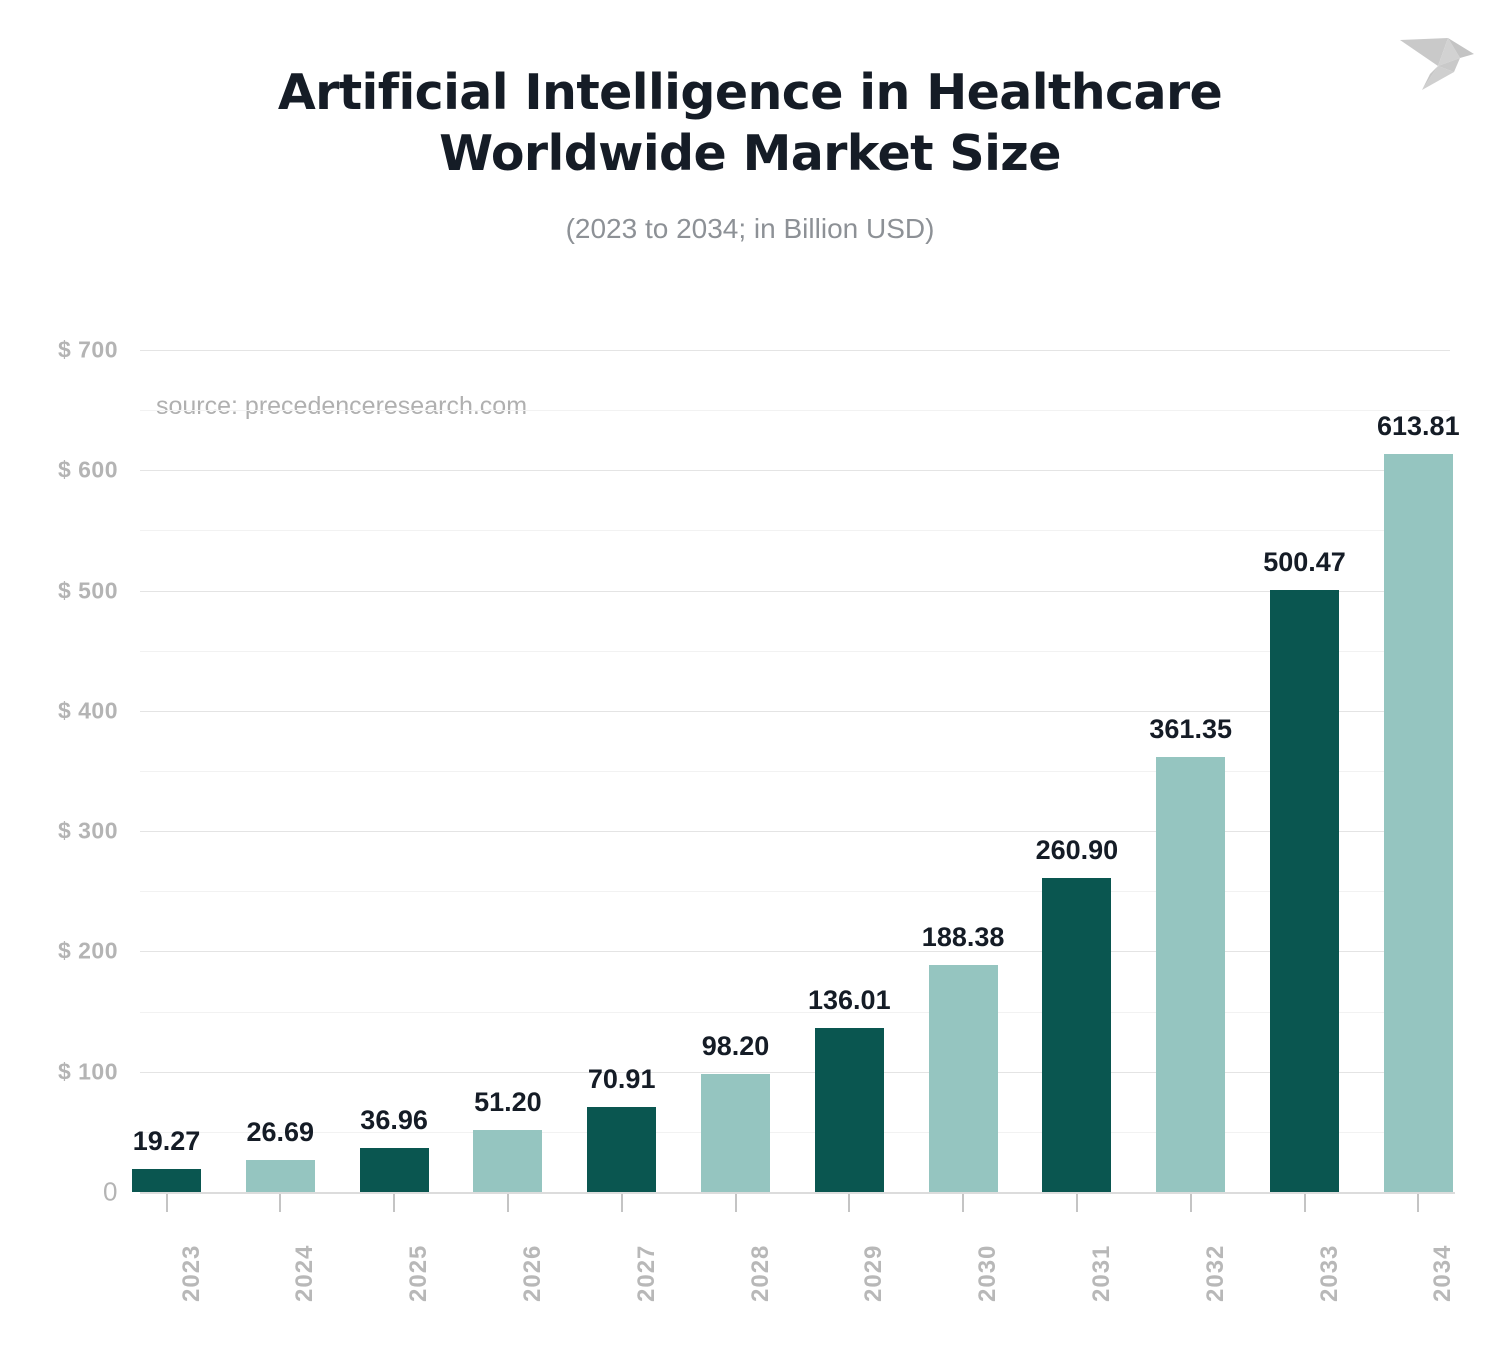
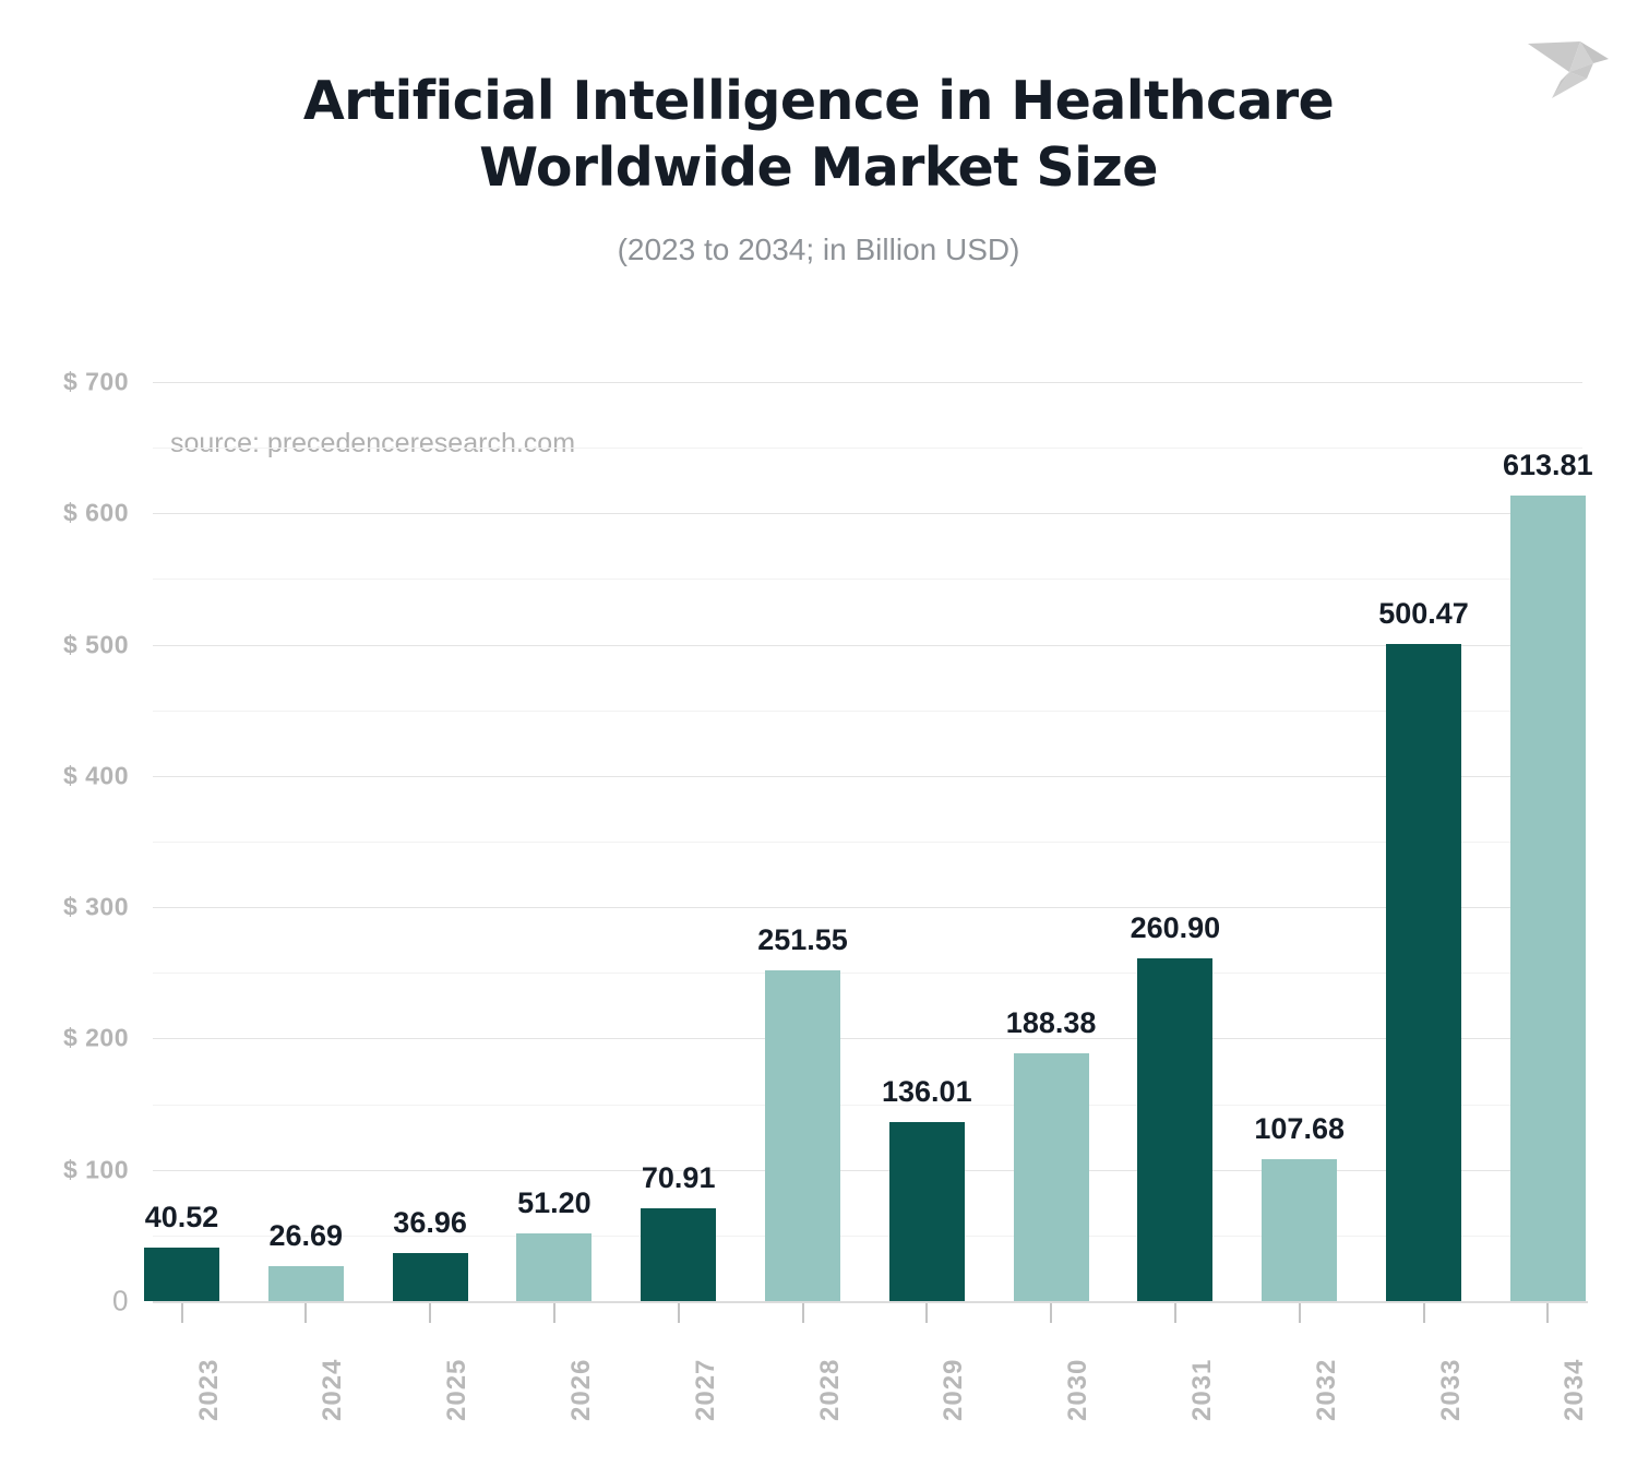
2023: 19.27 -> 40.52
2028: 98.20 -> 251.55
2032: 361.35 -> 107.68
